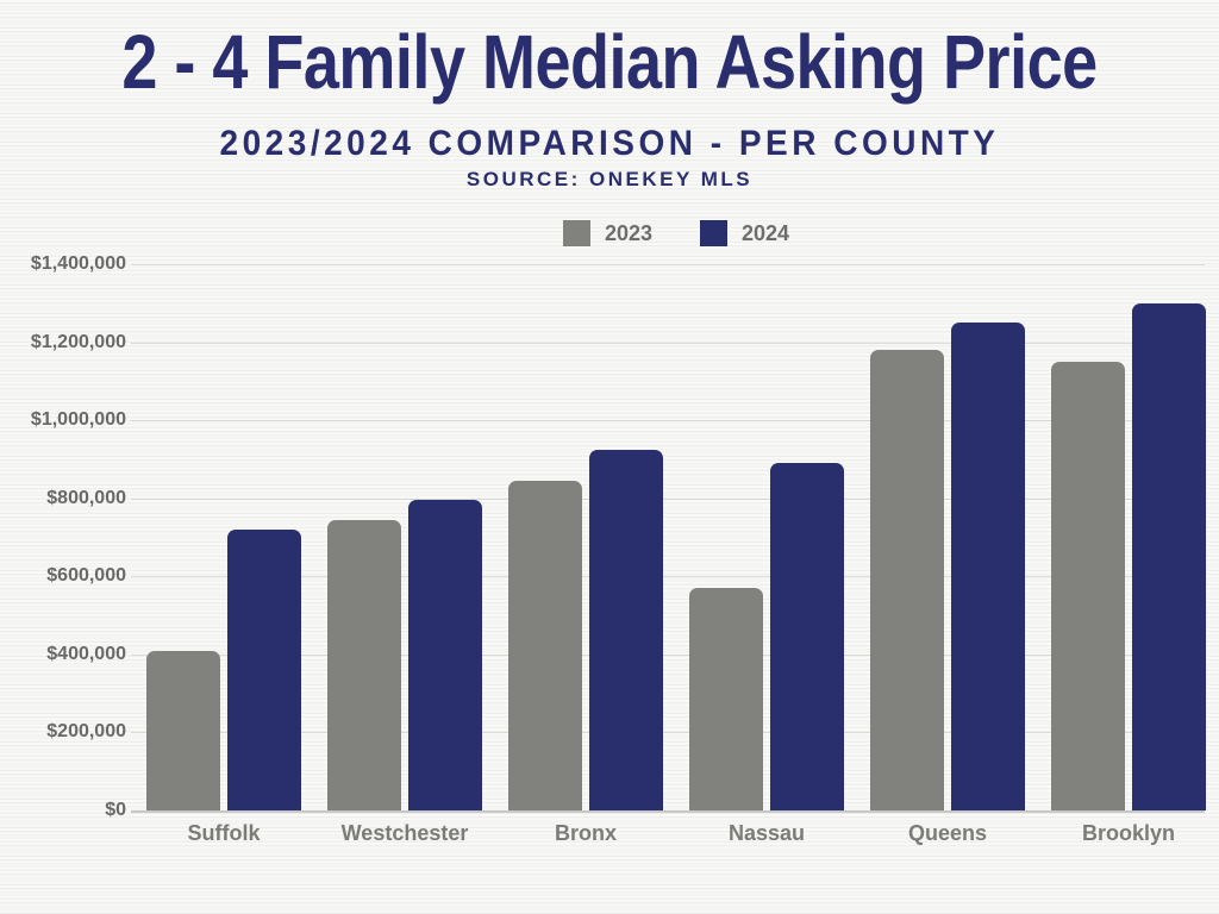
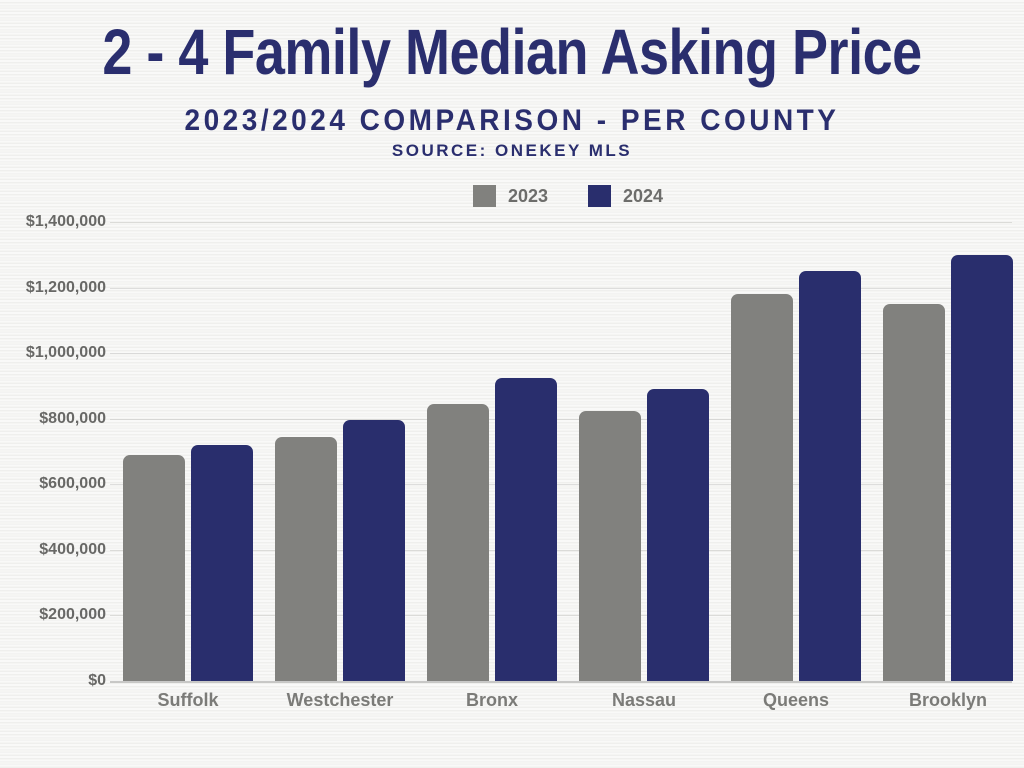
2023/Suffolk: $410000 -> $690000
2023/Nassau: $570000 -> $820000
